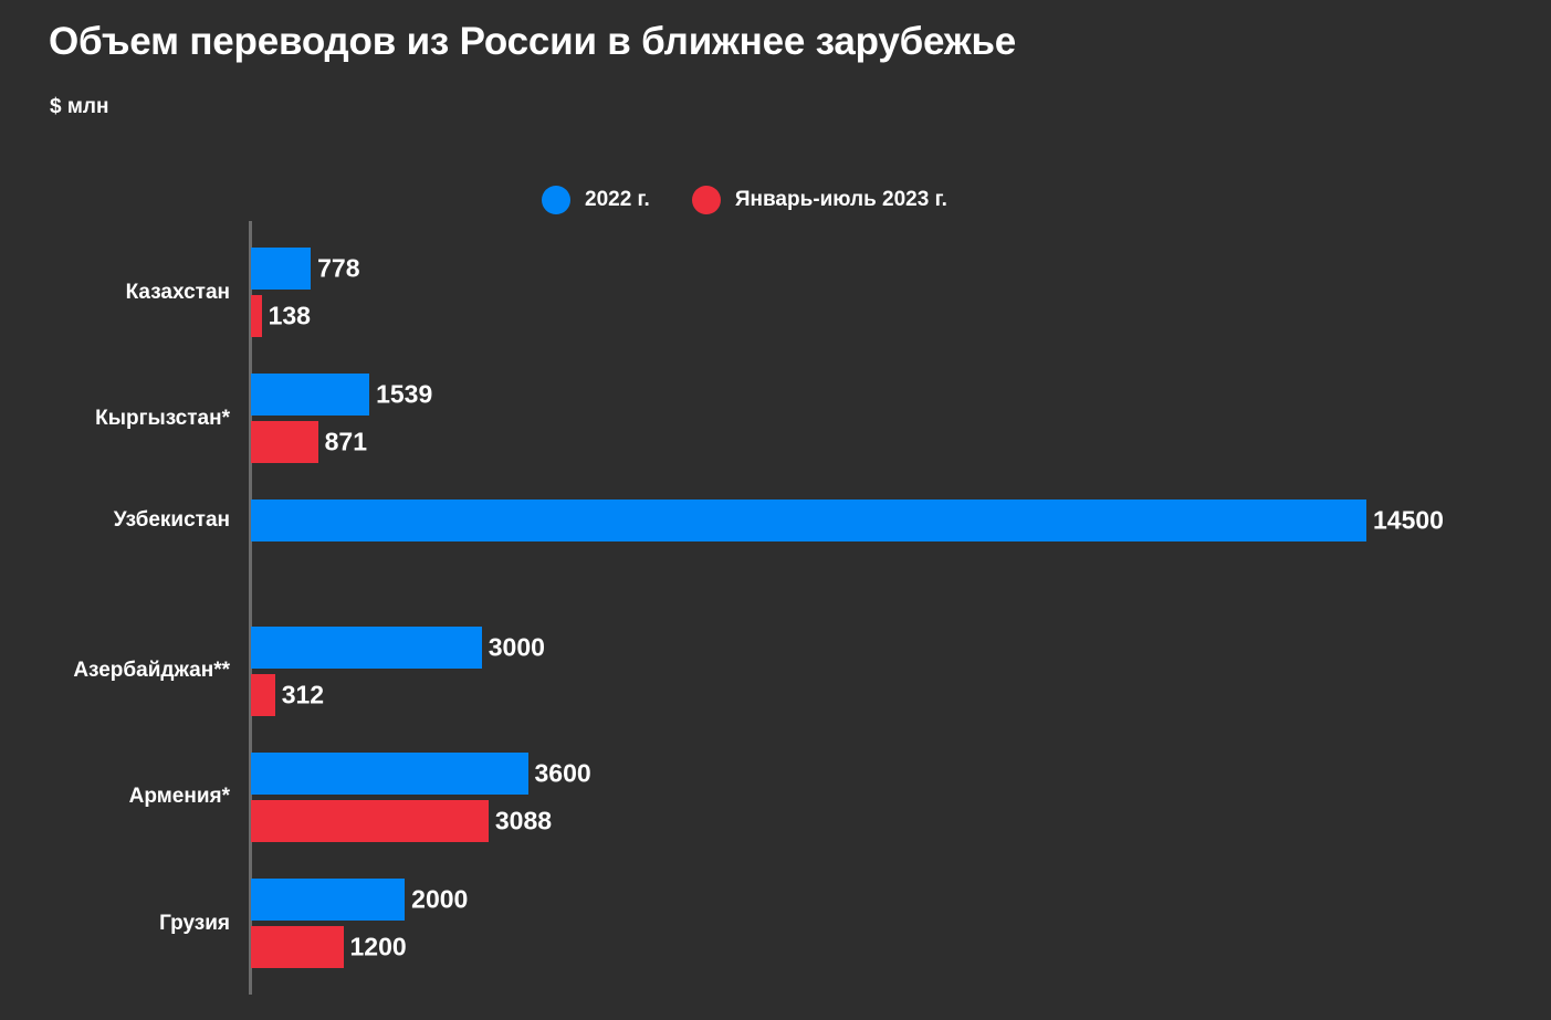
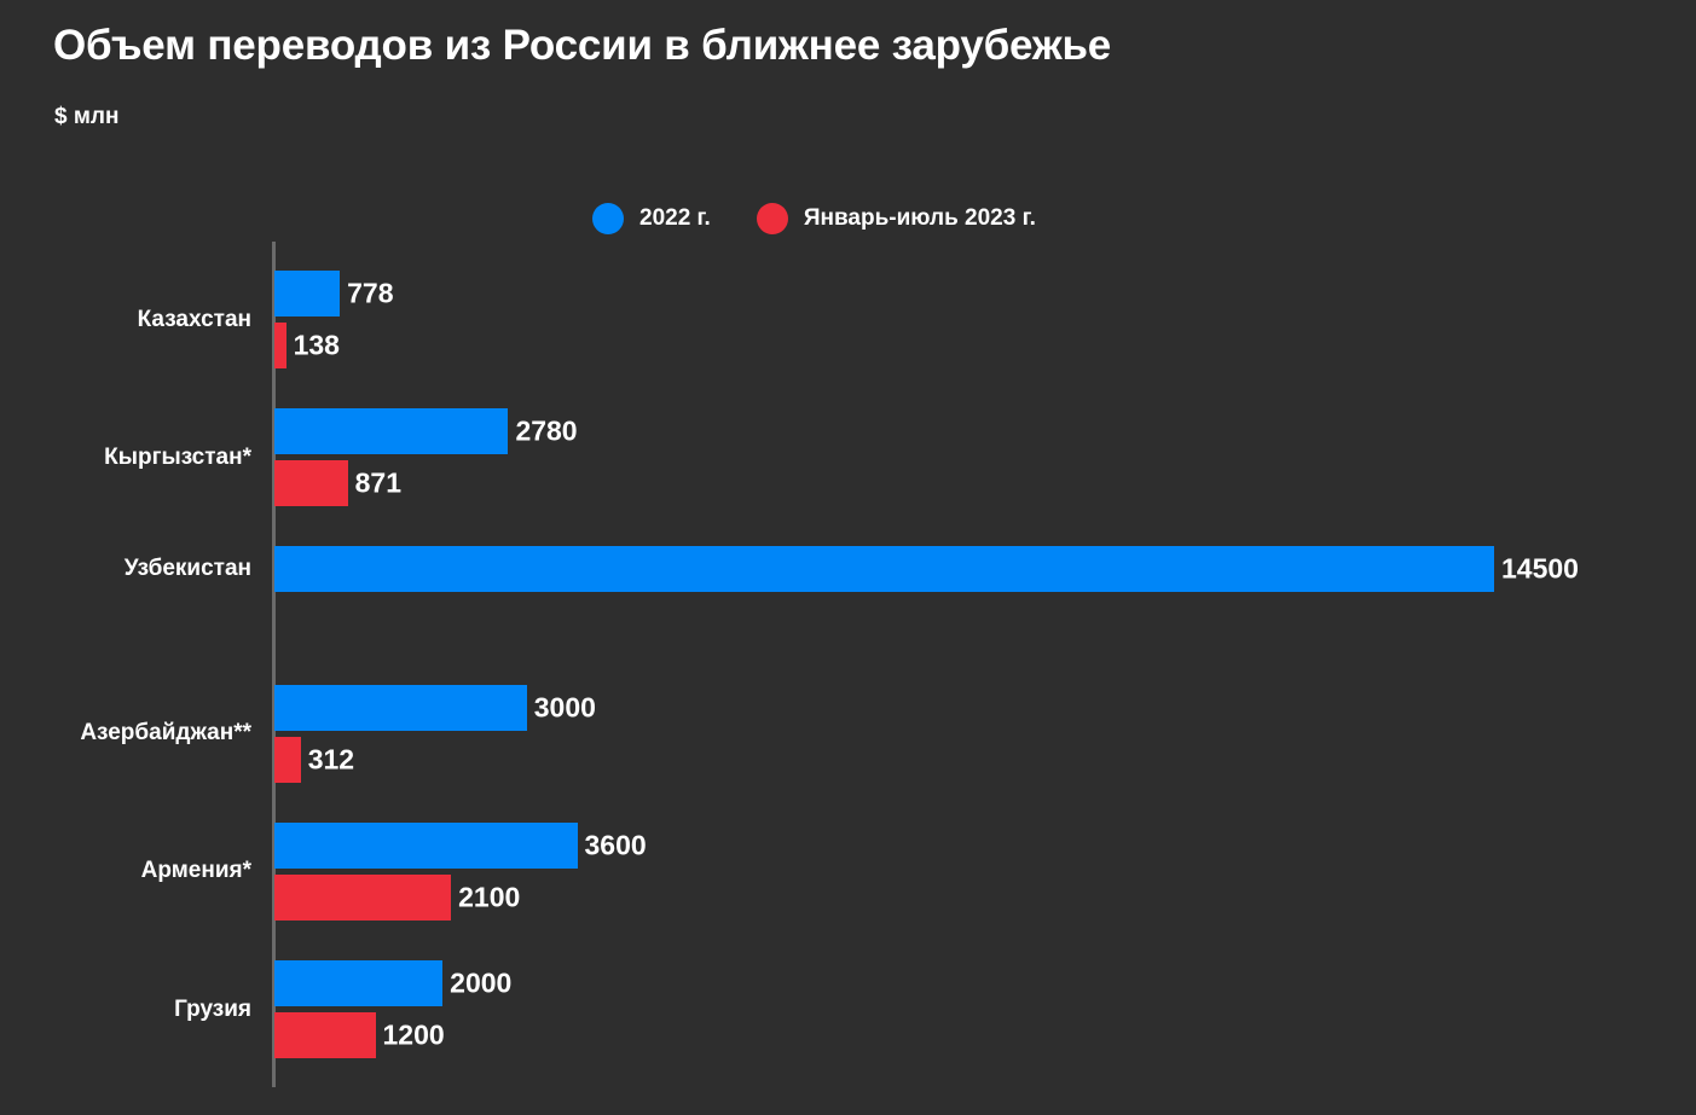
2022 г./Кыргызстан*: 1539 -> 2780
Январь-июль 2023 г./Армения*: 3088 -> 2100
